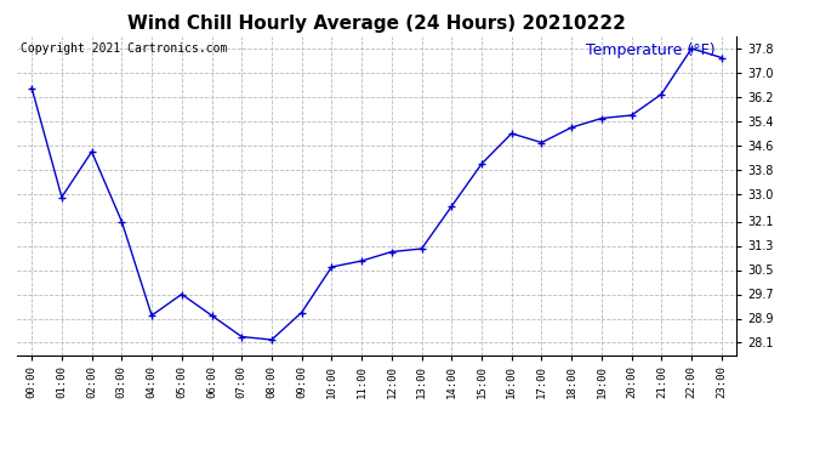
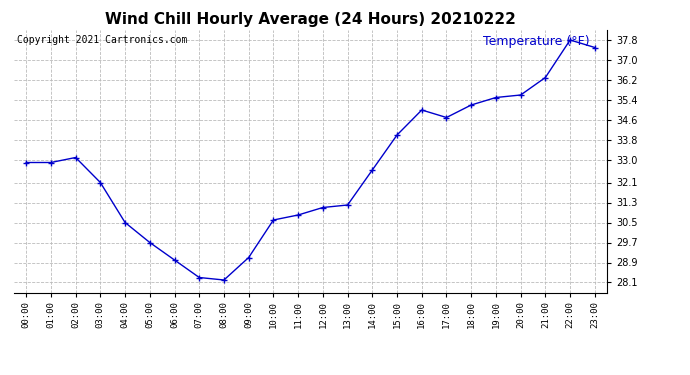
00:00: 36.5 -> 32.9
02:00: 34.4 -> 33.1
04:00: 29.0 -> 30.5
